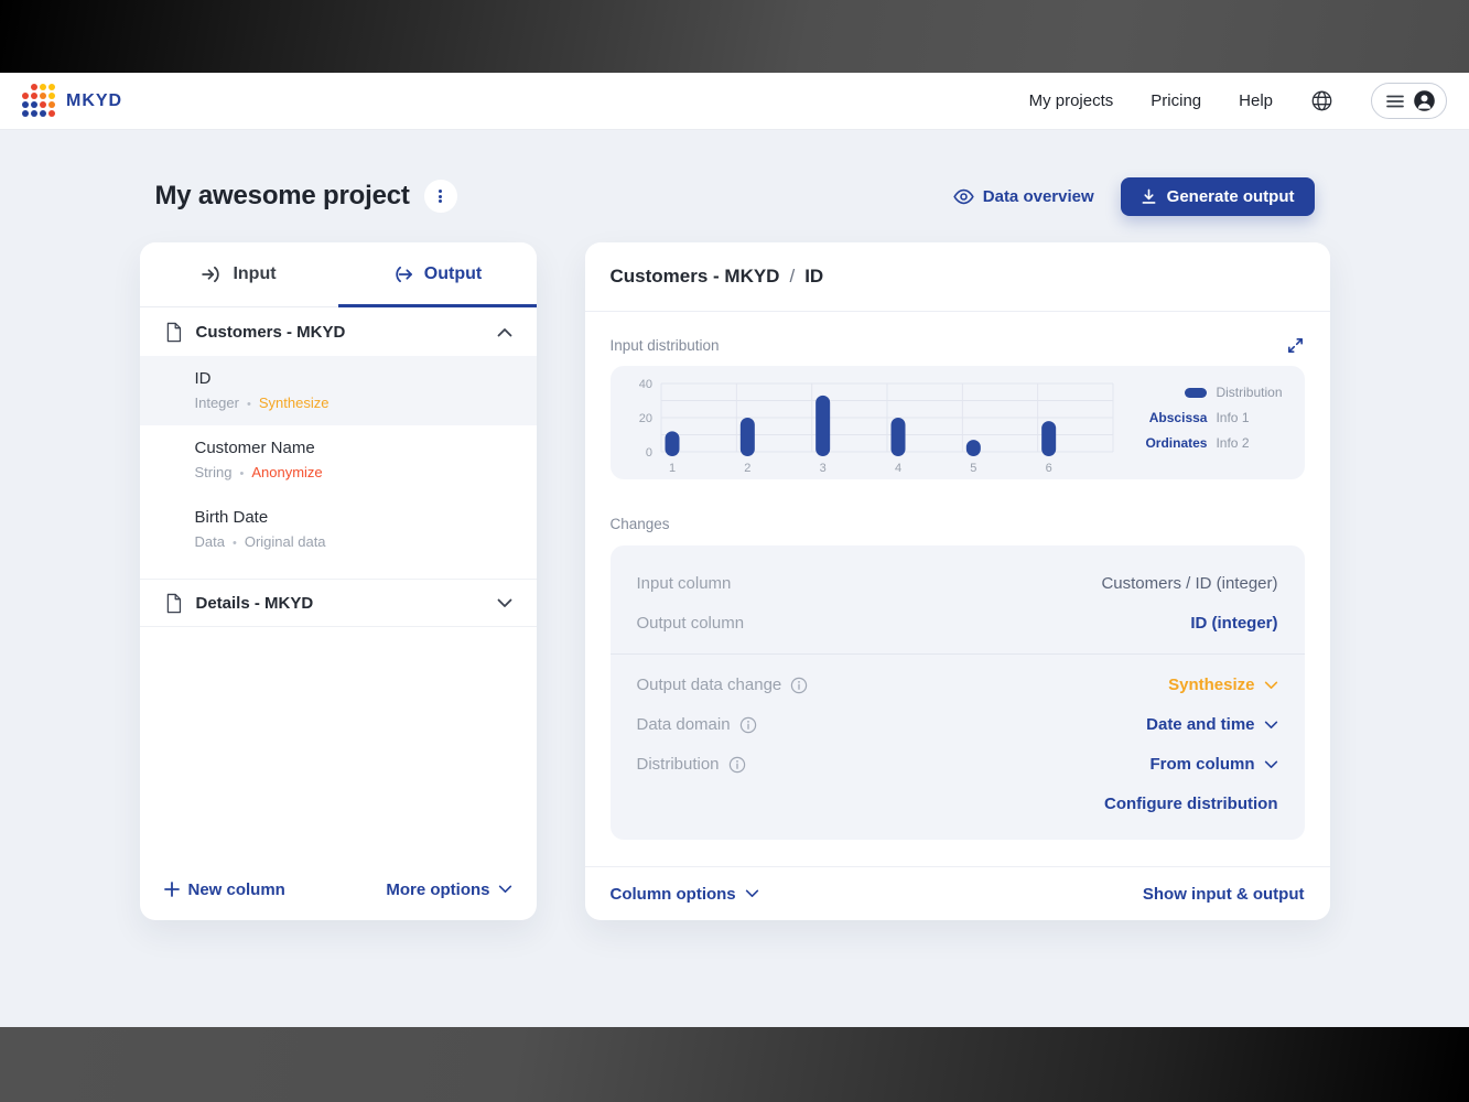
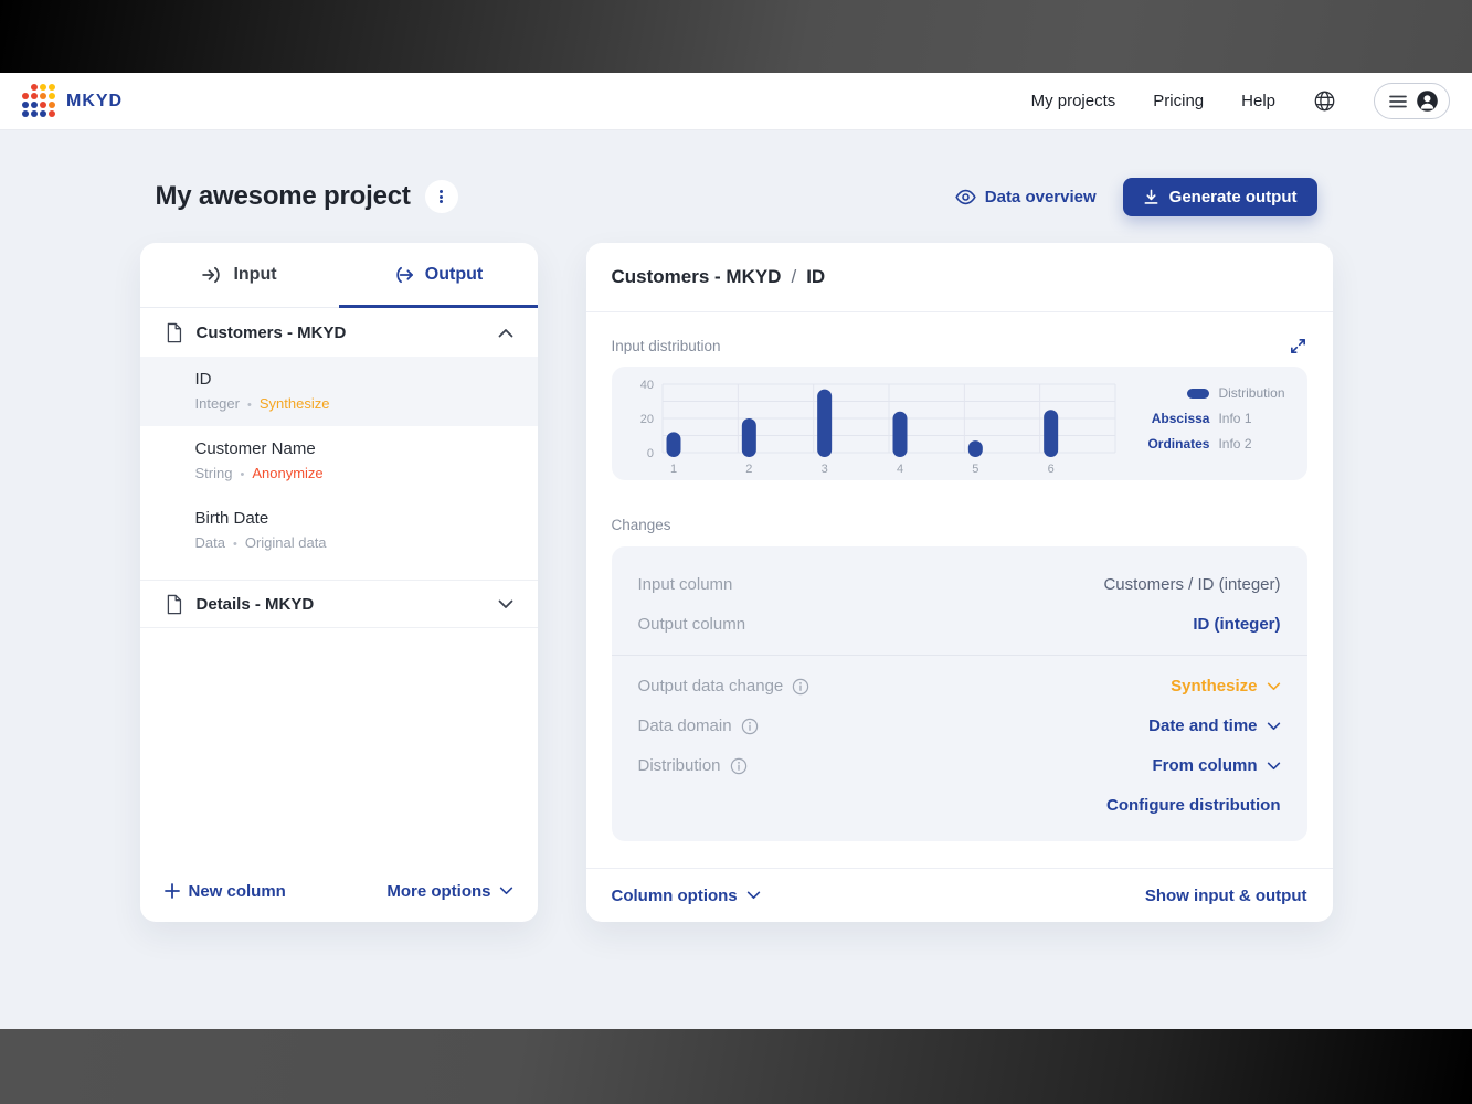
3: 33 -> 37
4: 20 -> 24
6: 18 -> 25
